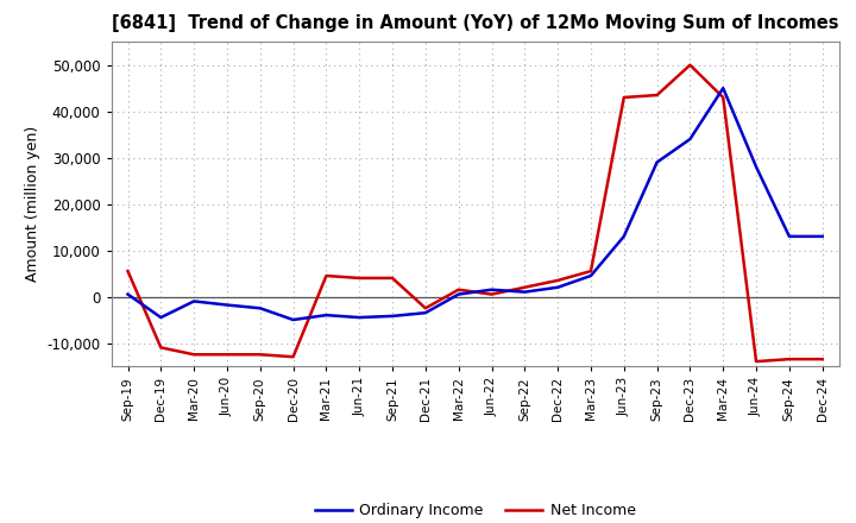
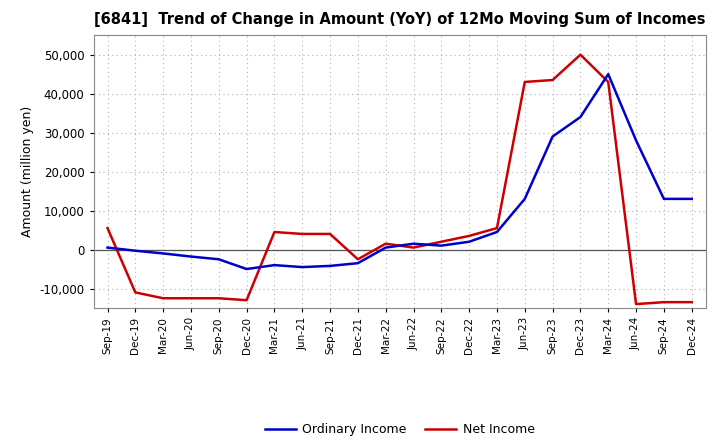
Ordinary Income/Dec-19: -4,500 -> -300
